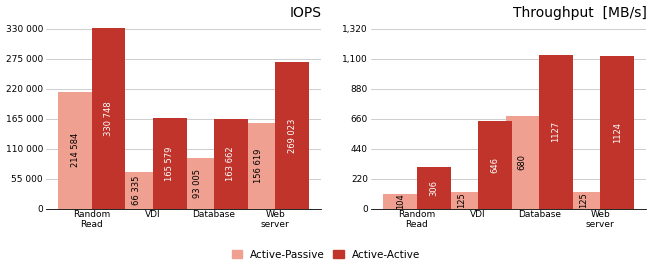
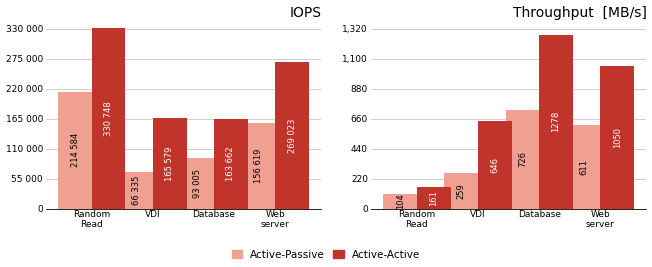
Throughput [MB/s]/Active-Active/Random Read: 306 -> 161
Throughput [MB/s]/Active-Passive/VDI: 125 -> 259
Throughput [MB/s]/Active-Passive/Database: 680 -> 726
Throughput [MB/s]/Active-Active/Database: 1127 -> 1278
Throughput [MB/s]/Active-Passive/Web server: 125 -> 611
Throughput [MB/s]/Active-Active/Web server: 1124 -> 1050
